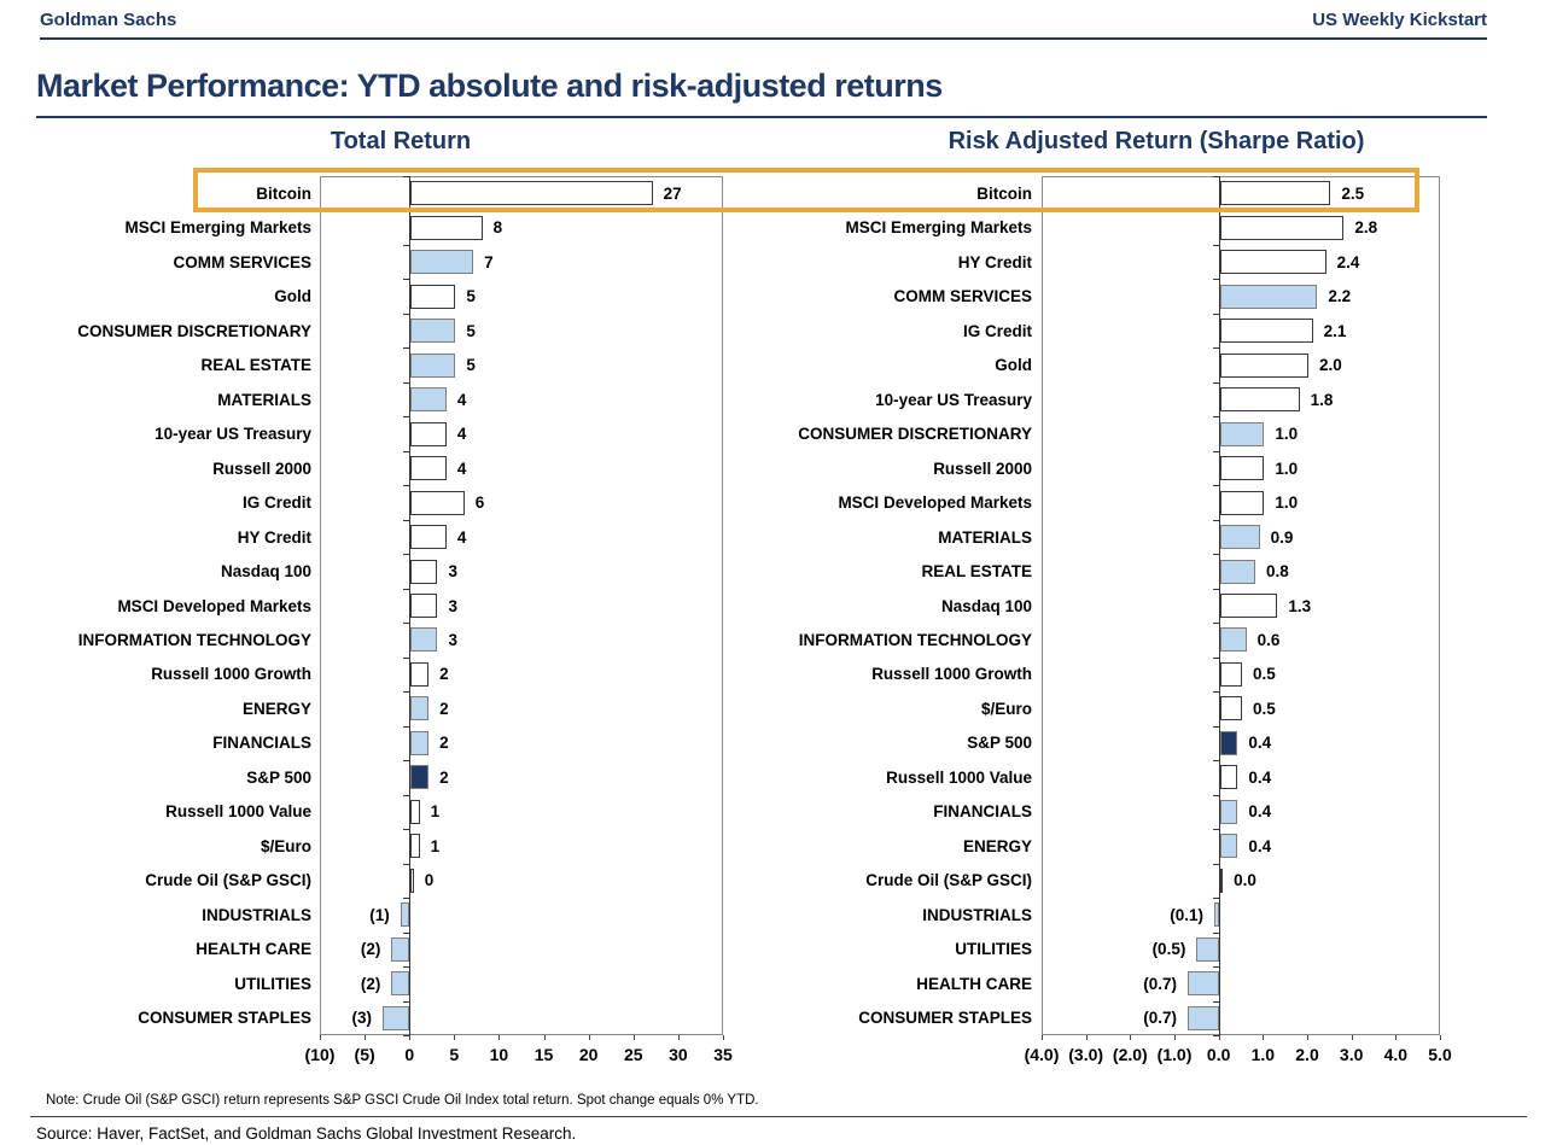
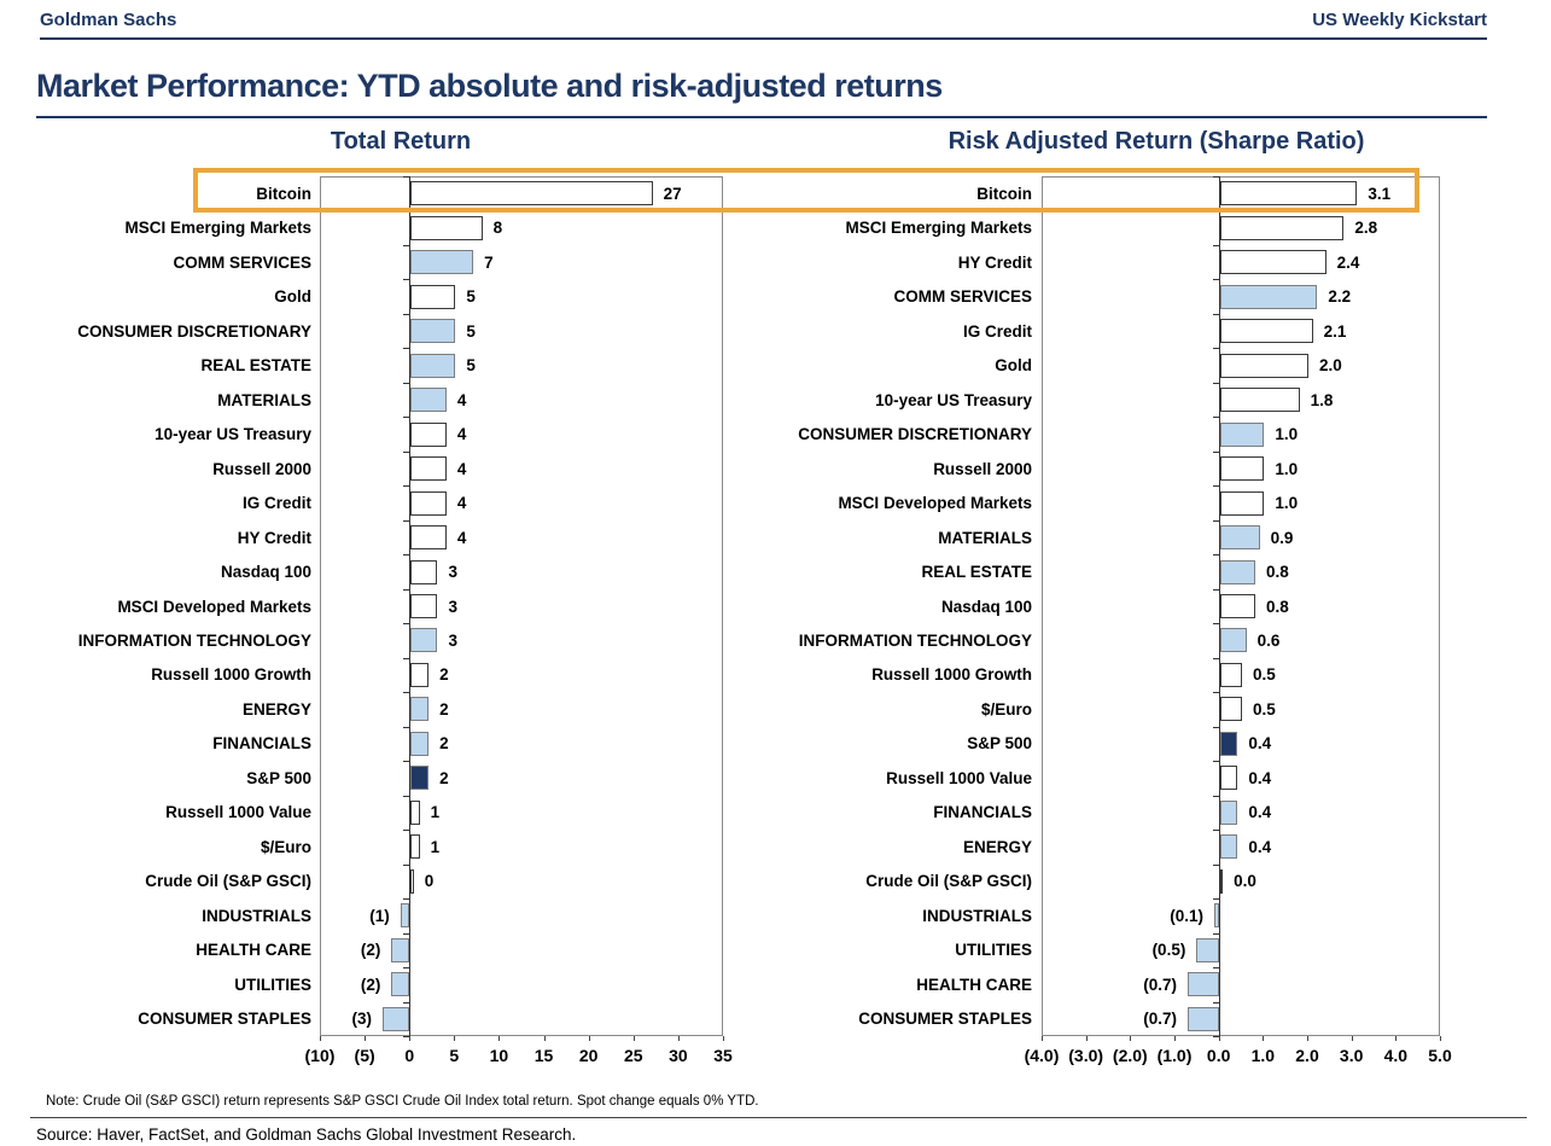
Total Return/IG Credit: 6 -> 4
Risk Adjusted Return (Sharpe Ratio)/Bitcoin: 2.5 -> 3.1
Risk Adjusted Return (Sharpe Ratio)/Nasdaq 100: 1.3 -> 0.8
